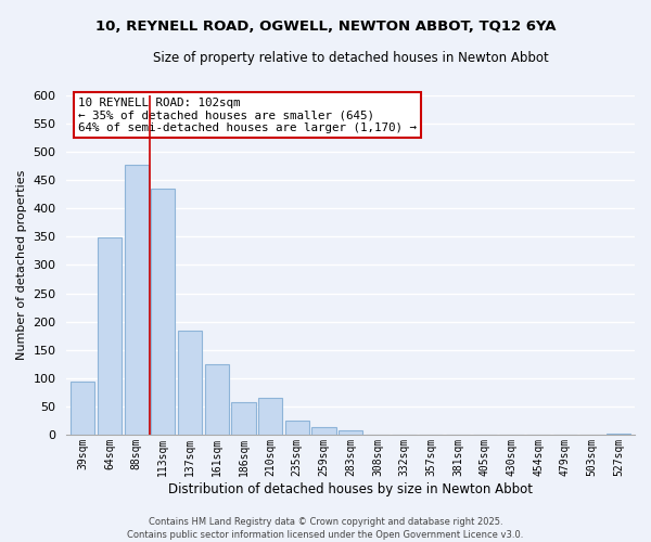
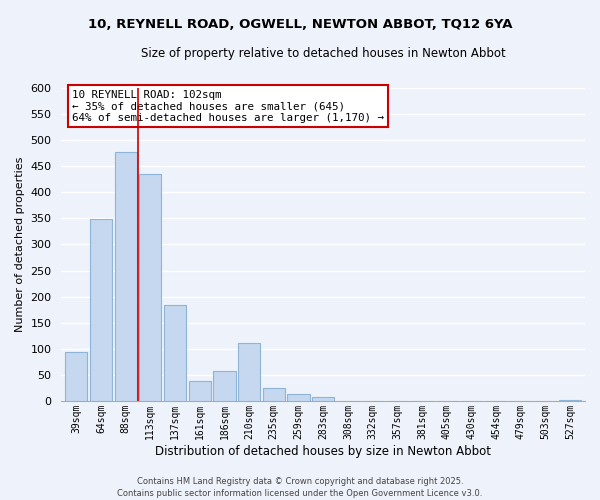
161sqm: 124 -> 38
210sqm: 65 -> 112
